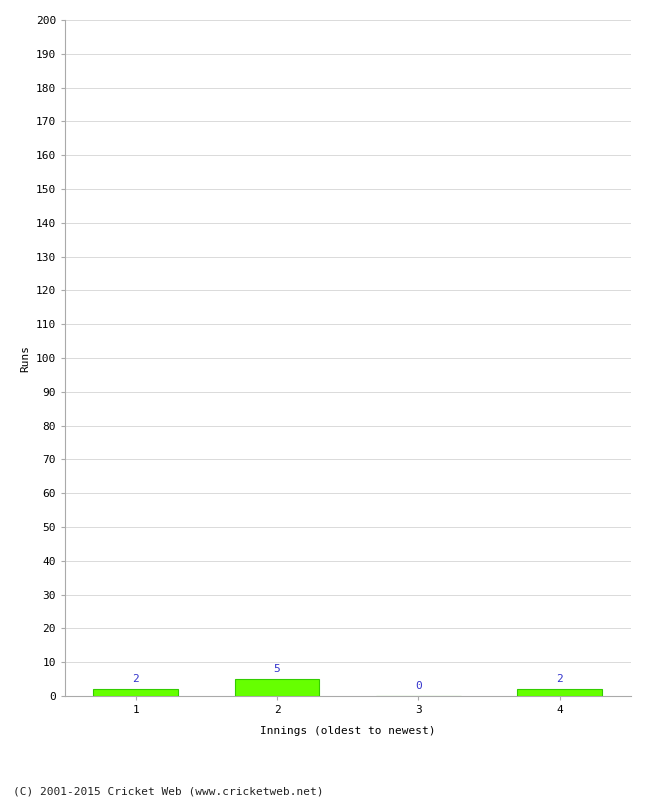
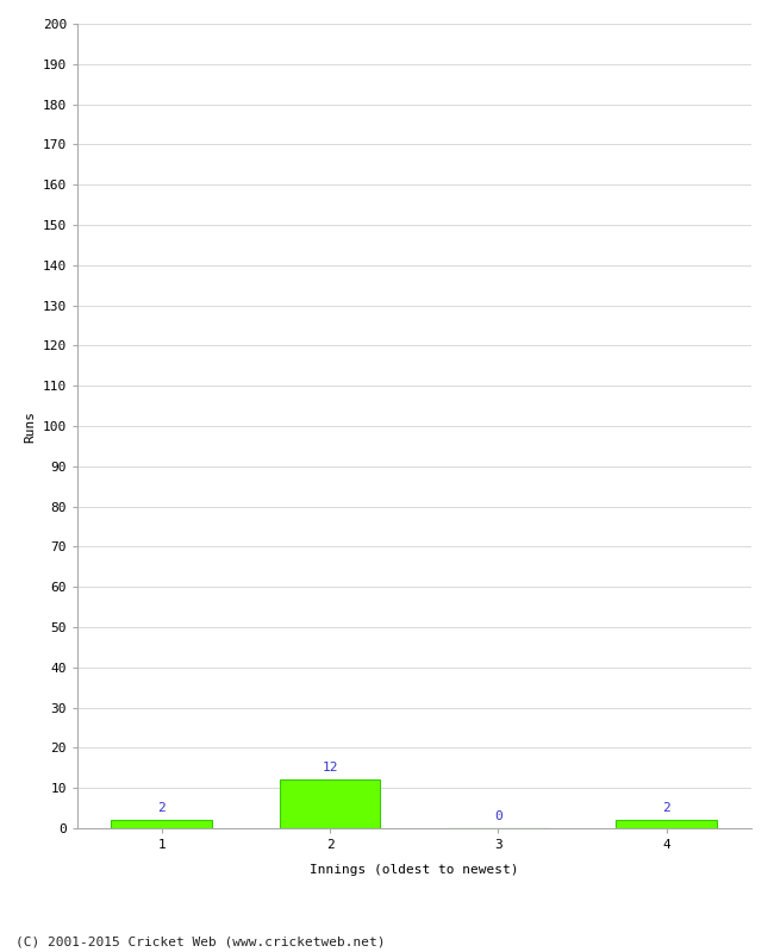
2: 5 -> 12
